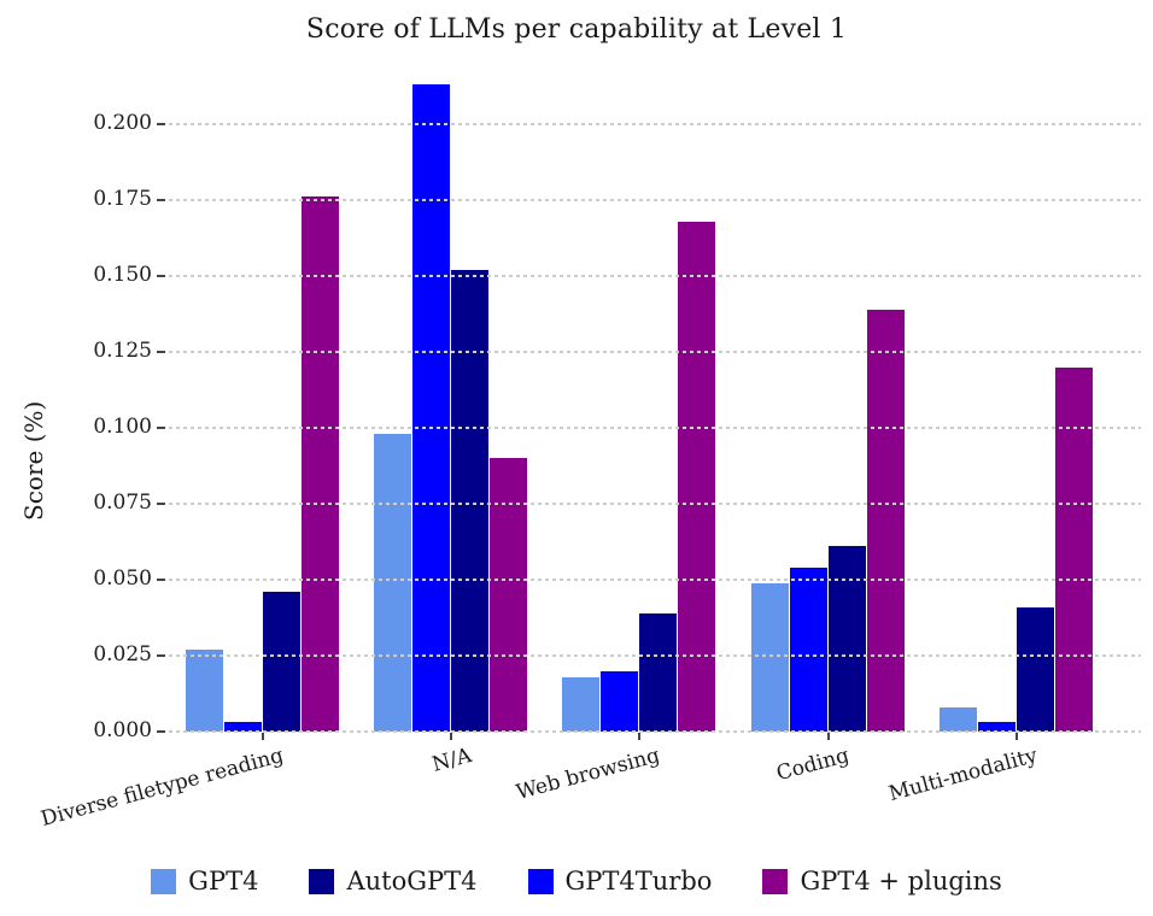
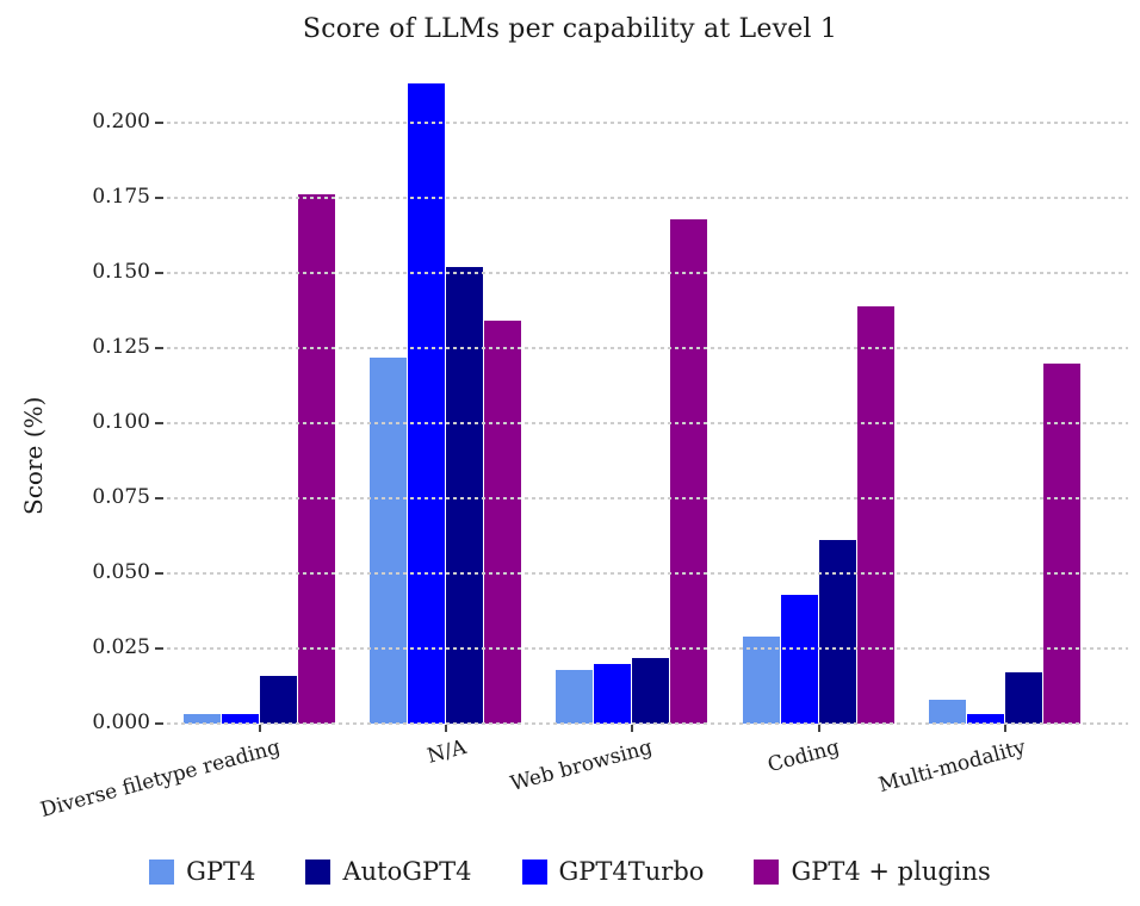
GPT4/Diverse filetype reading: 0.027 -> 0.003
AutoGPT4/Diverse filetype reading: 0.046 -> 0.016
GPT4/N/A: 0.098 -> 0.122
GPT4 + plugins/N/A: 0.090 -> 0.134
AutoGPT4/Web browsing: 0.039 -> 0.022
GPT4/Coding: 0.049 -> 0.029
GPT4Turbo/Coding: 0.054 -> 0.043
AutoGPT4/Multi-modality: 0.041 -> 0.017
